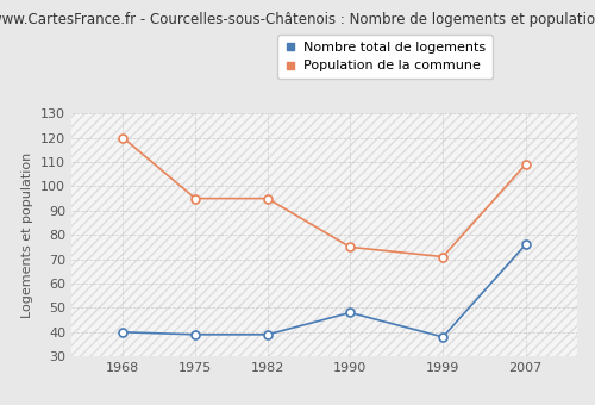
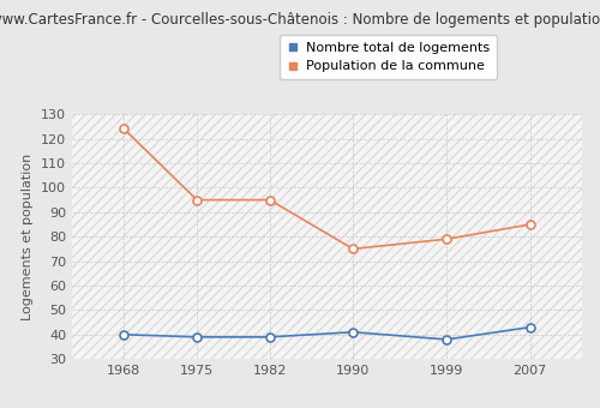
Population de la commune/1968: 120 -> 124
Nombre total de logements/1990: 48 -> 41
Population de la commune/1999: 71 -> 79
Nombre total de logements/2007: 76 -> 43
Population de la commune/2007: 109 -> 85
